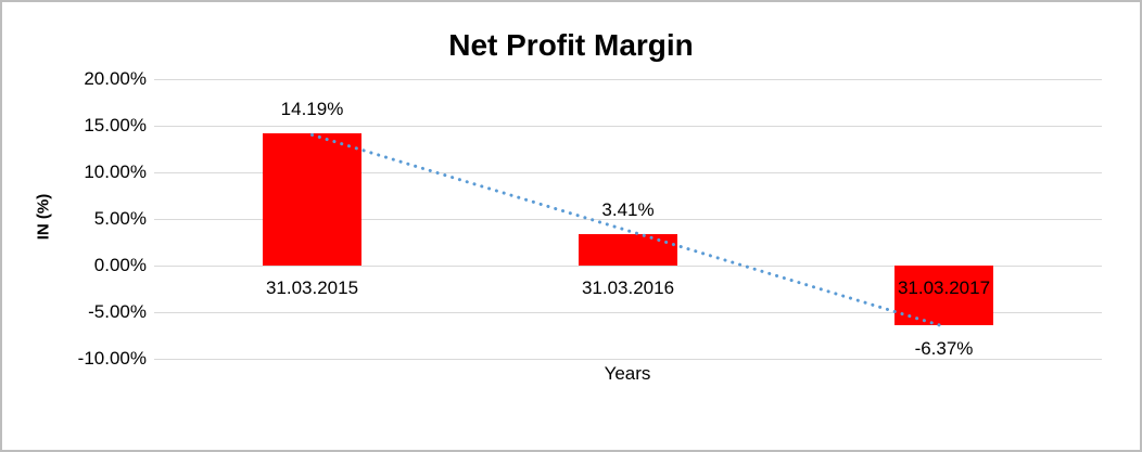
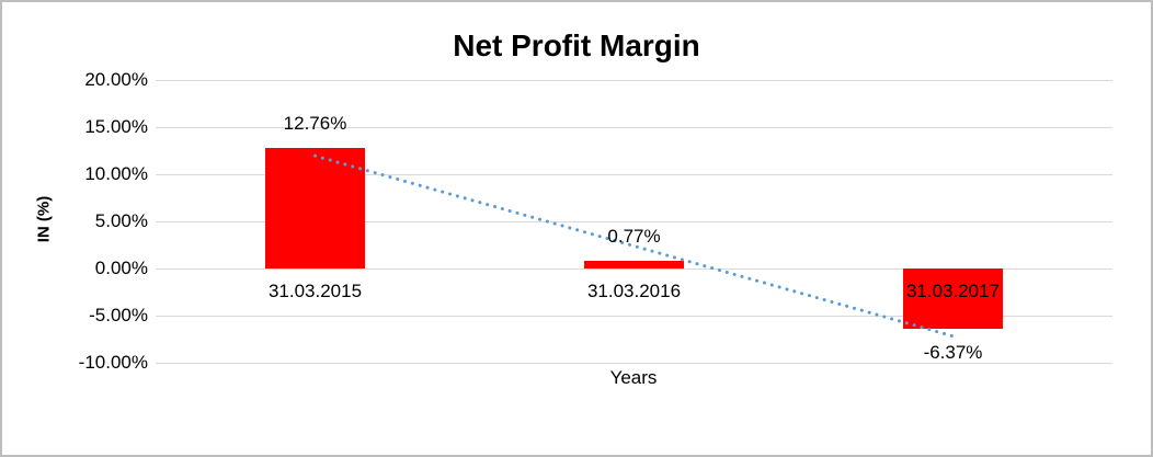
31.03.2015: 14.19% -> 12.76%
31.03.2016: 3.41% -> 0.77%
